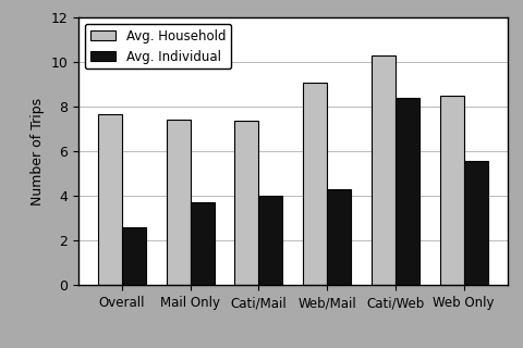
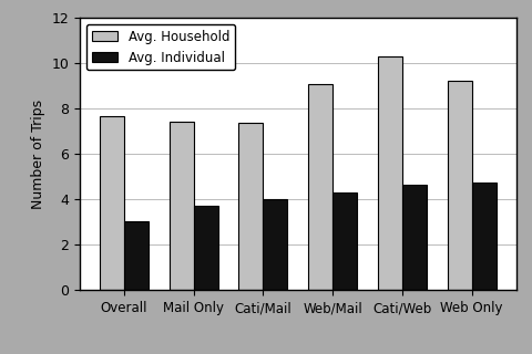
Avg. Individual/Overall: 2.60 -> 3.05
Avg. Individual/Cati/Web: 8.40 -> 4.65
Avg. Household/Web Only: 8.50 -> 9.20
Avg. Individual/Web Only: 5.55 -> 4.75
